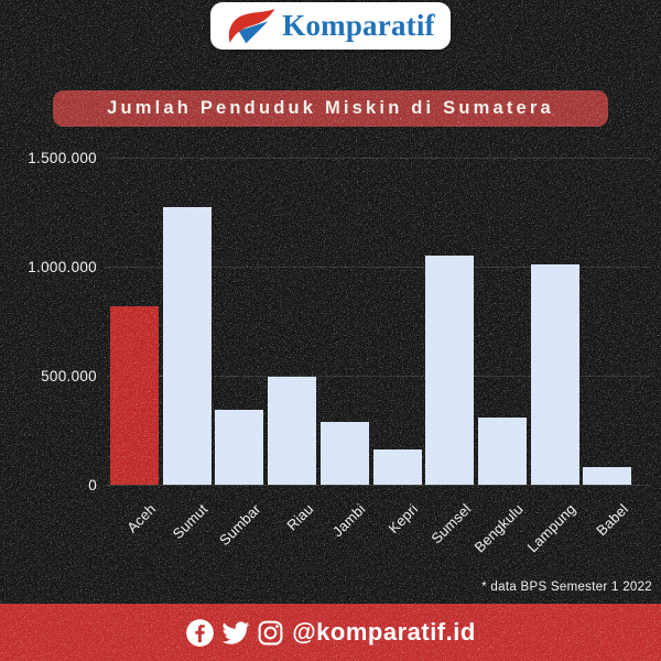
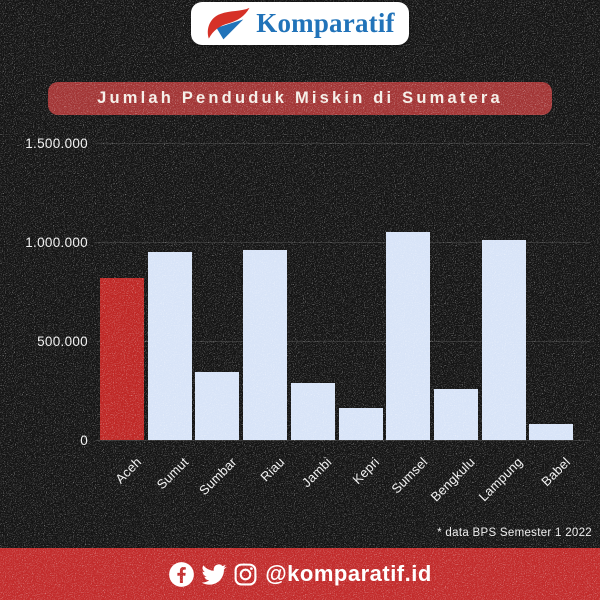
Sumut: 1280000 -> 950000
Riau: 500000 -> 960000
Bengkulu: 310000 -> 260000
